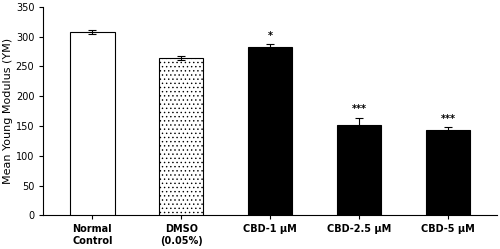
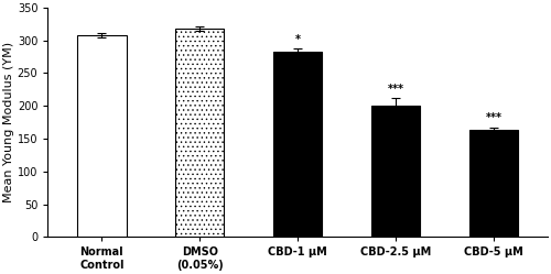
DMSO (0.05%): 264 -> 318
CBD-2.5 μM: 152 -> 200
CBD-5 μM: 144 -> 163
